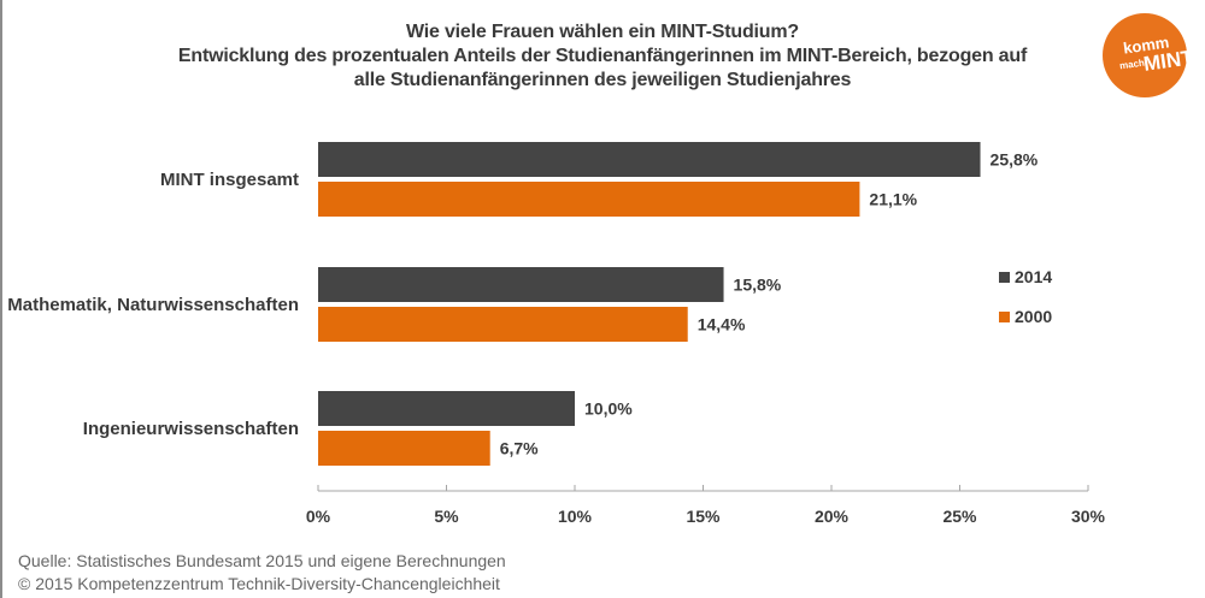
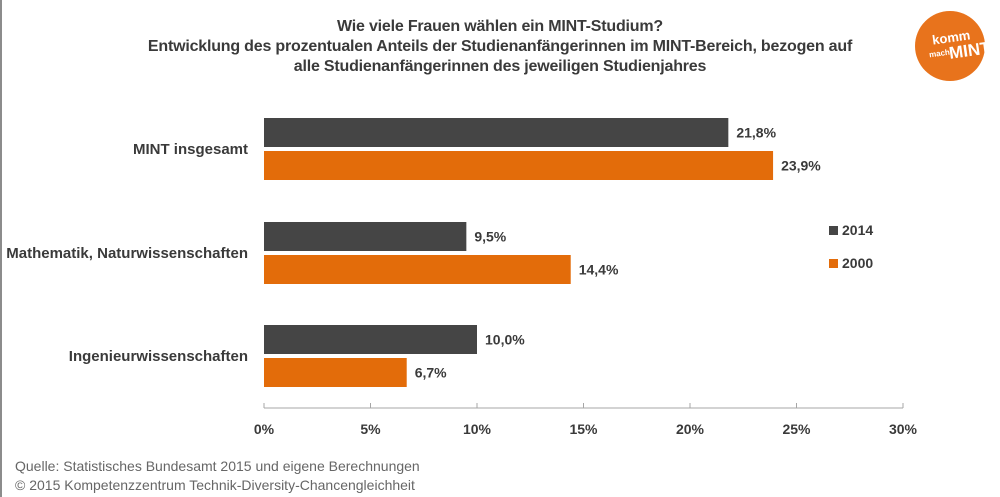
2014/MINT insgesamt: 25,8% -> 21,8%
2000/MINT insgesamt: 21,1% -> 23,9%
2014/Mathematik, Naturwissenschaften: 15,8% -> 9,5%
